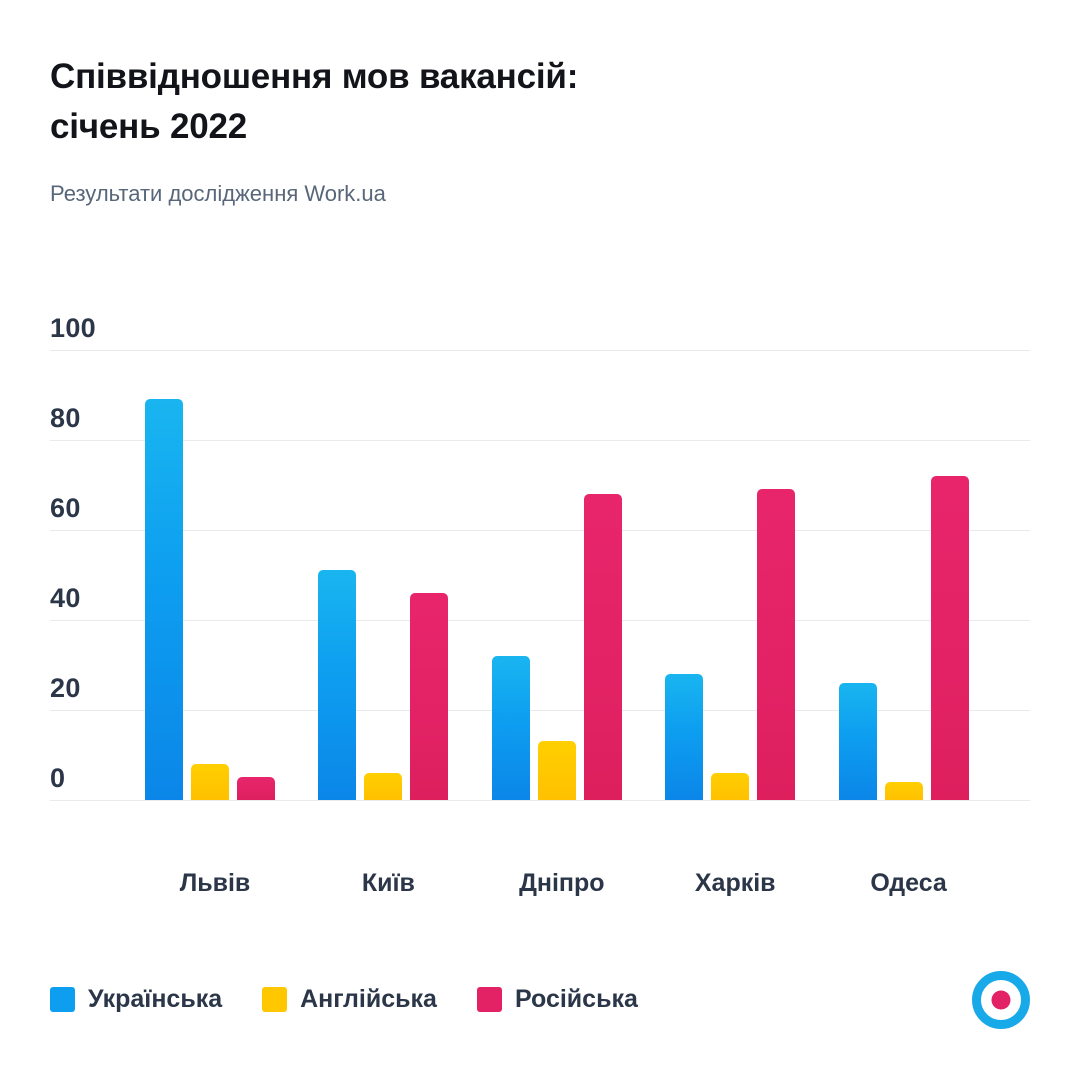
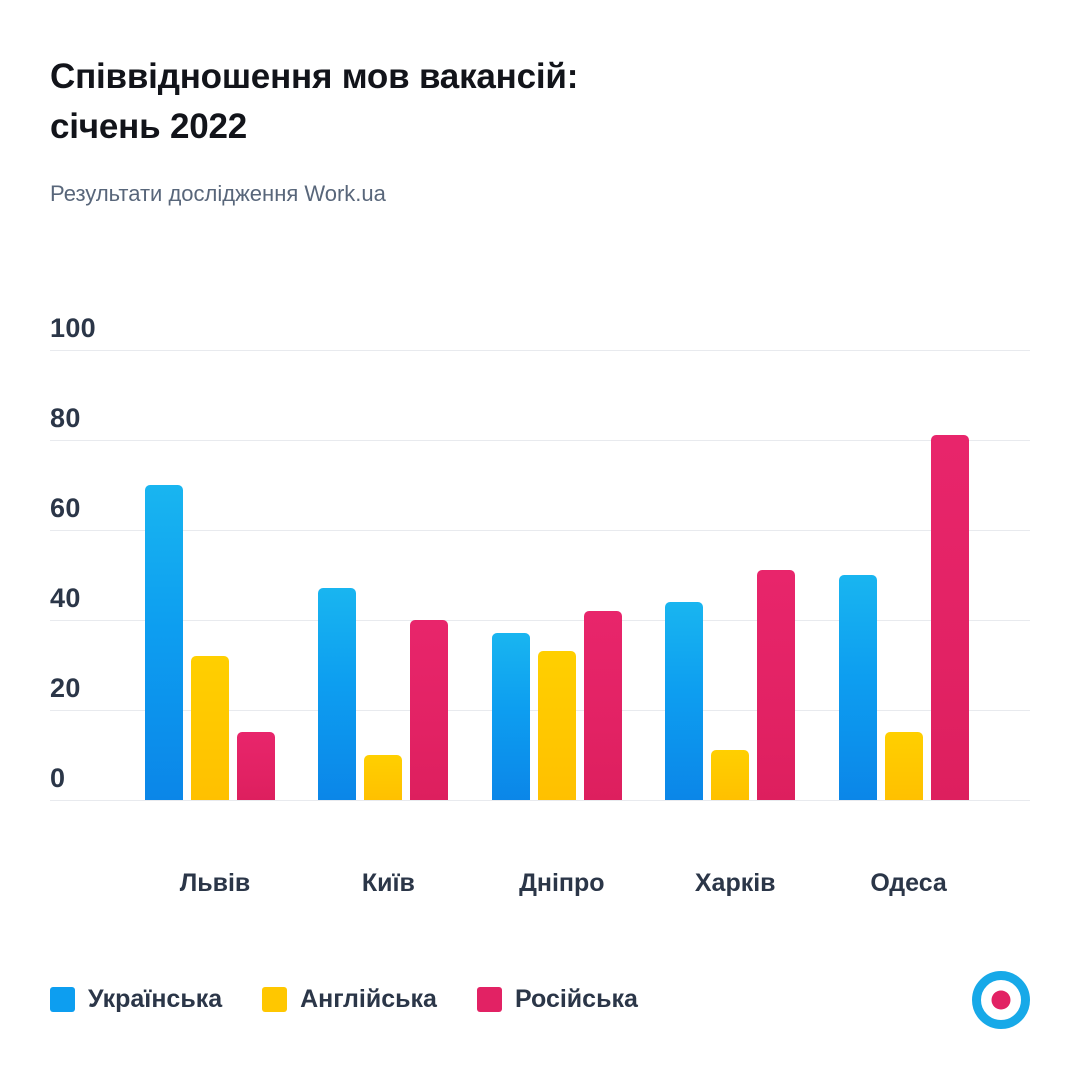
Українська/Львів: 88 -> 69
Англійська/Львів: 7 -> 31
Російська/Львів: 4 -> 14
Українська/Київ: 50 -> 46
Англійська/Київ: 5 -> 9
Російська/Київ: 45 -> 39
Українська/Дніпро: 31 -> 36
Англійська/Дніпро: 12 -> 32
Російська/Дніпро: 67 -> 41
Українська/Харків: 27 -> 43
Англійська/Харків: 5 -> 10
Російська/Харків: 68 -> 50
Українська/Одеса: 25 -> 49
Англійська/Одеса: 3 -> 14
Російська/Одеса: 71 -> 80
